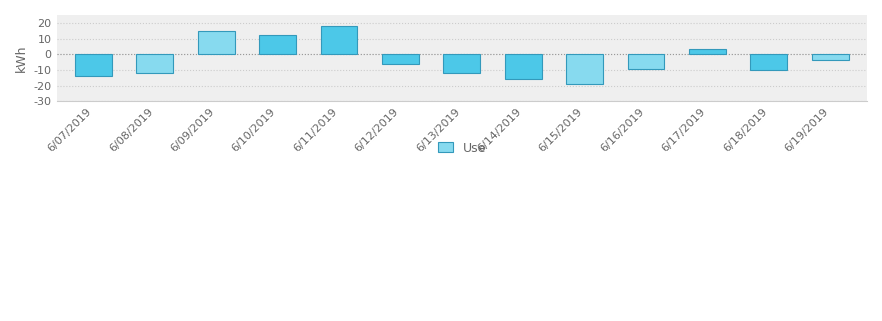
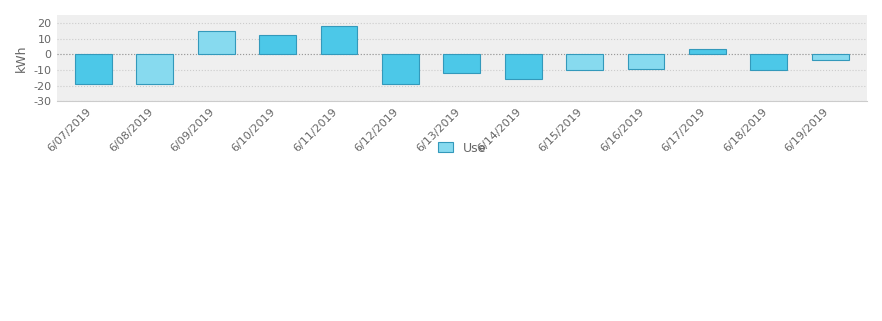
6/07/2019: -14 -> -19
6/08/2019: -12 -> -19
6/12/2019: -6 -> -19
6/15/2019: -19 -> -10
